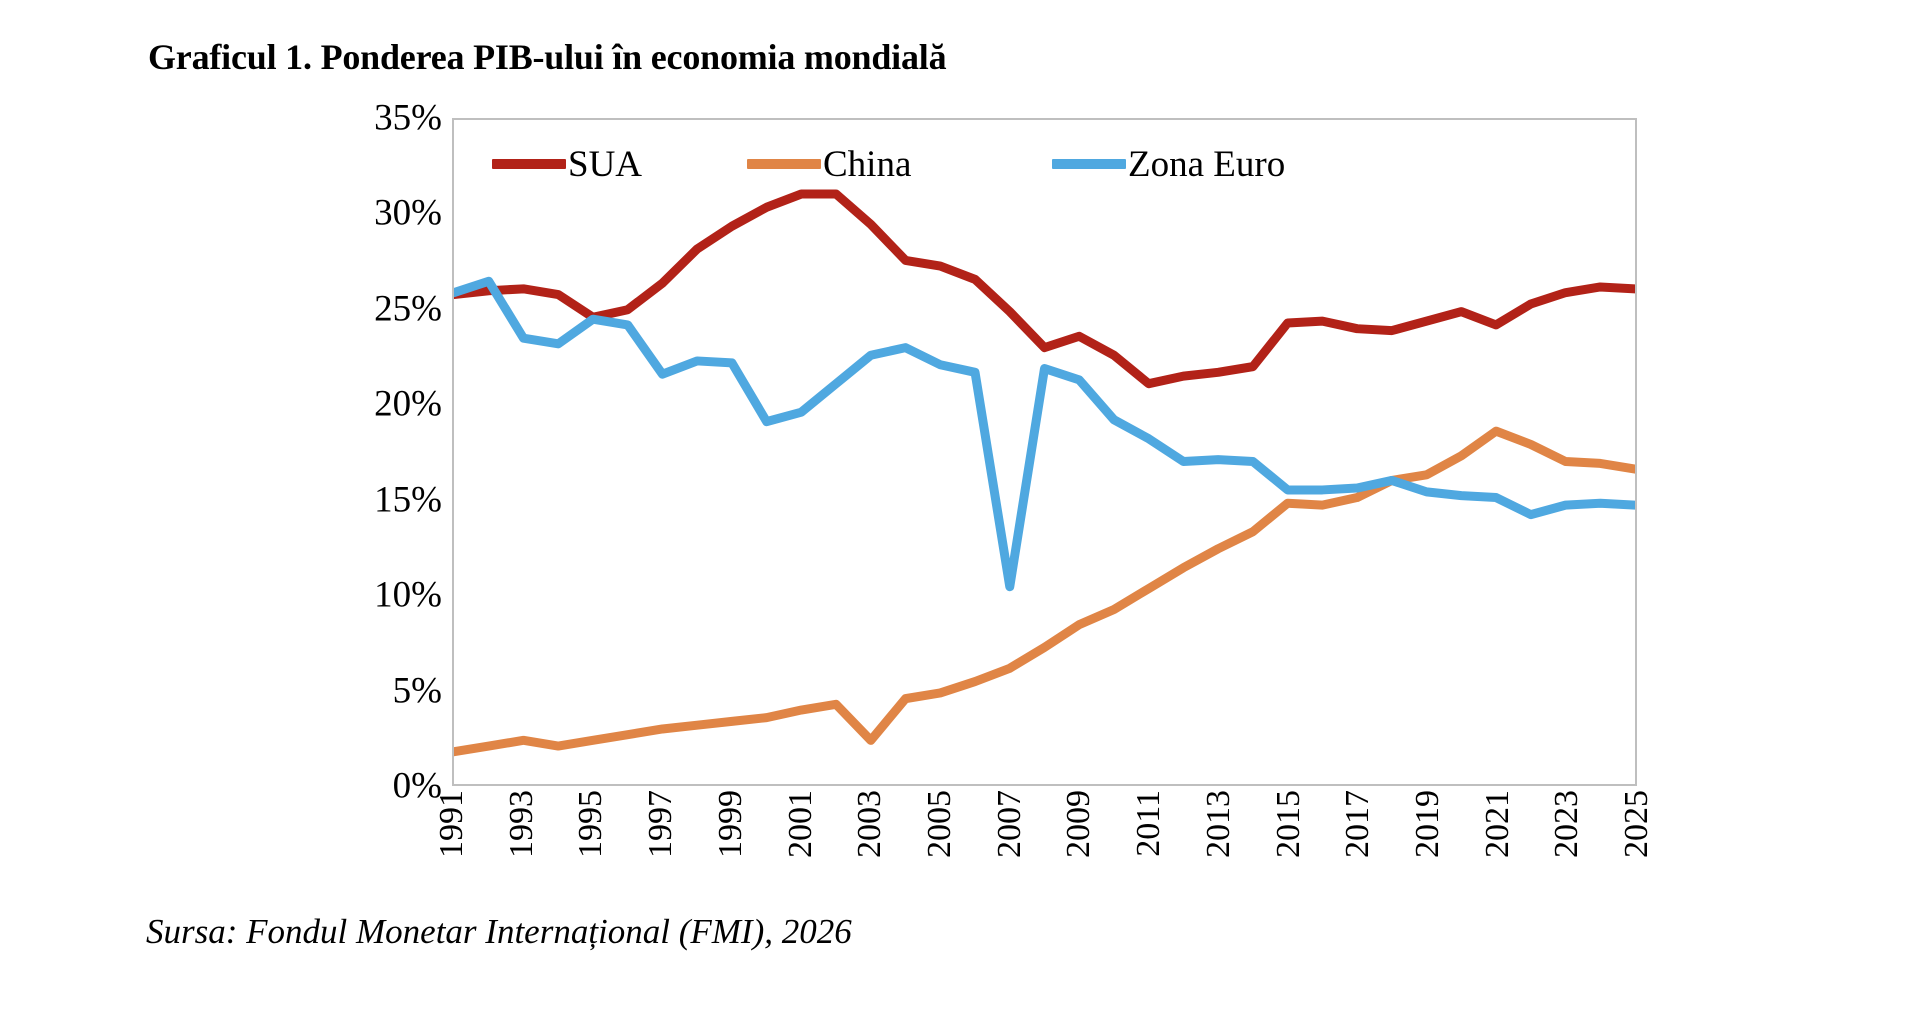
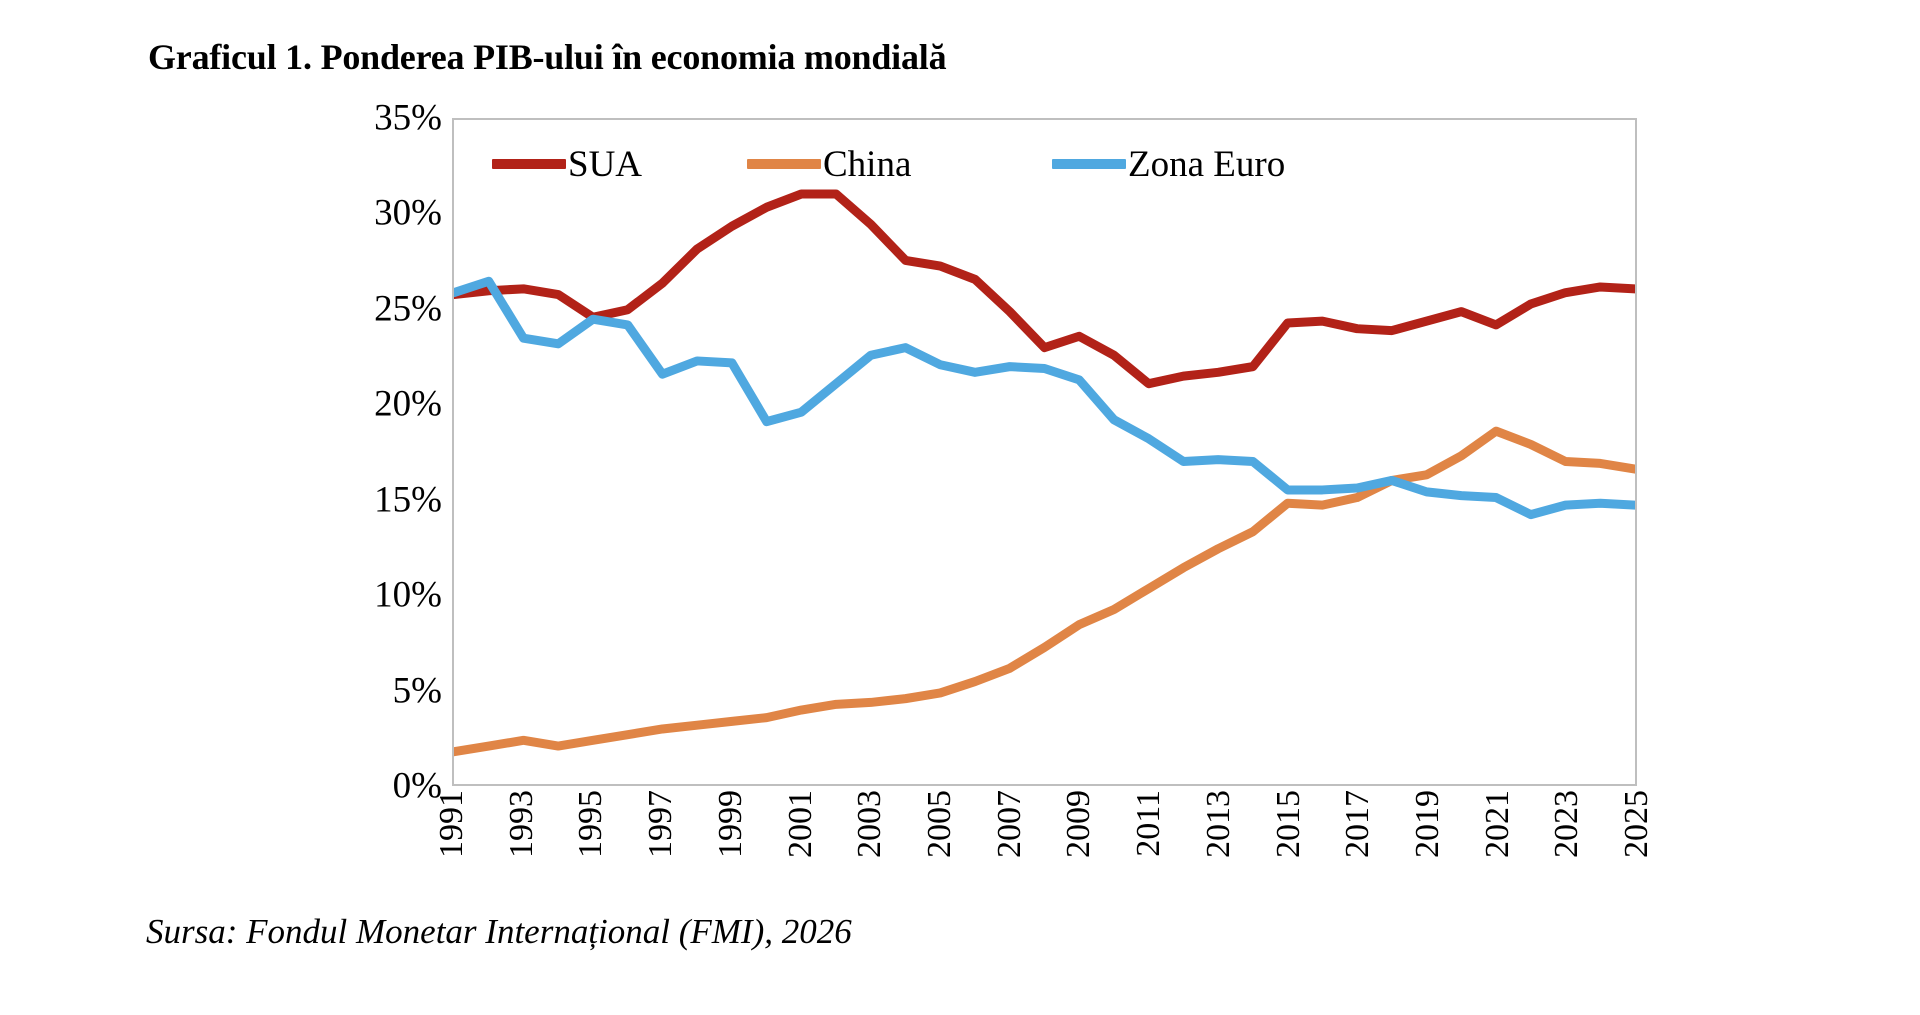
China/2003: 2.3% -> 4.3%
Zona Euro/2007: 10.4% -> 22.0%
